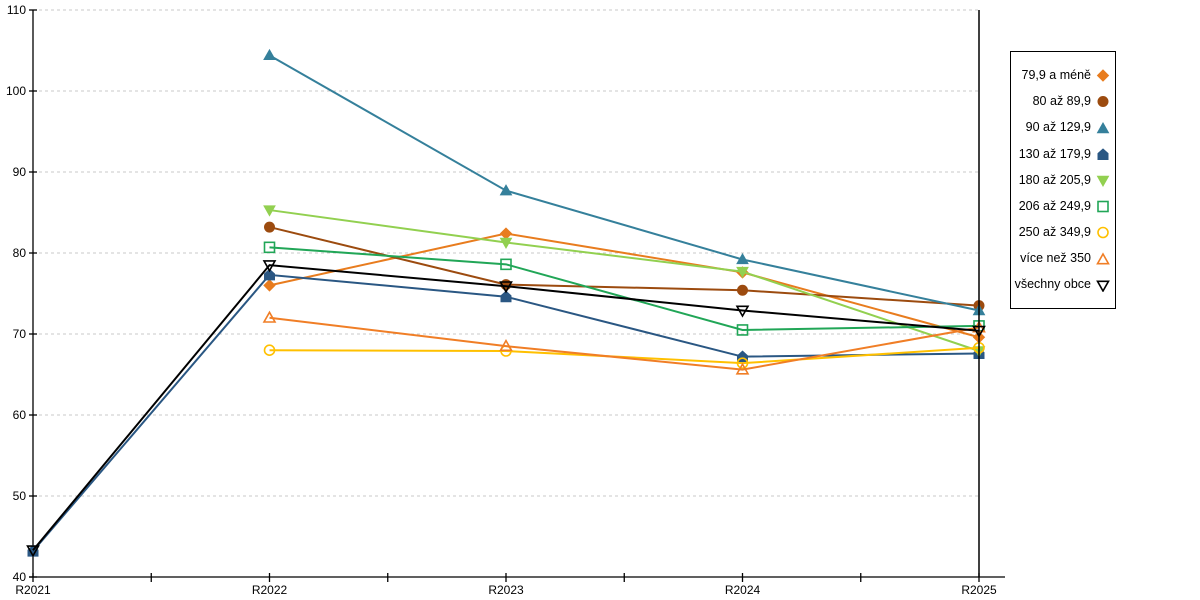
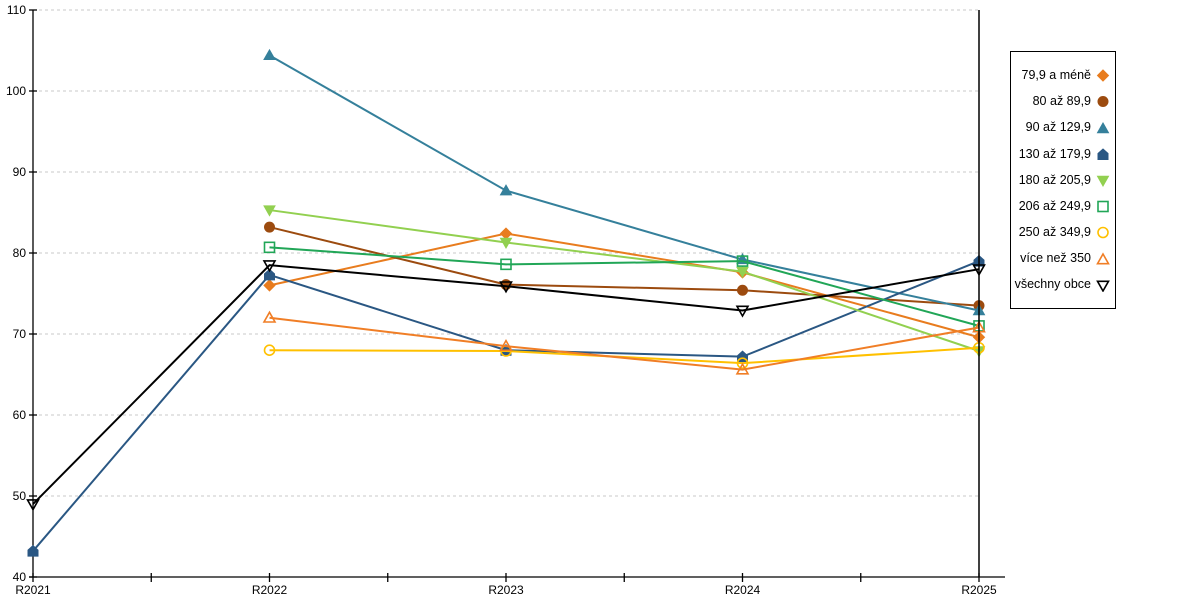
všechny obce/R2021: 43 -> 49
130 až 179,9/R2023: 75 -> 68
206 až 249,9/R2024: 70 -> 79
130 až 179,9/R2025: 68 -> 79
všechny obce/R2025: 70 -> 78
